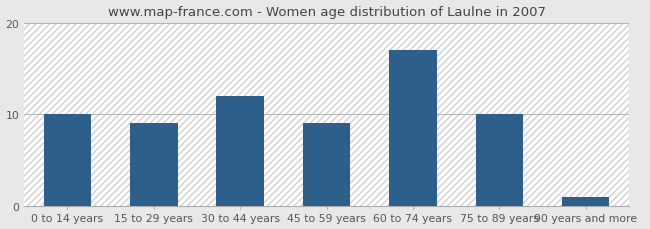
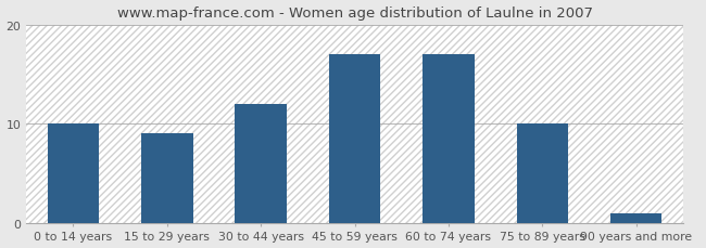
45 to 59 years: 9 -> 17
